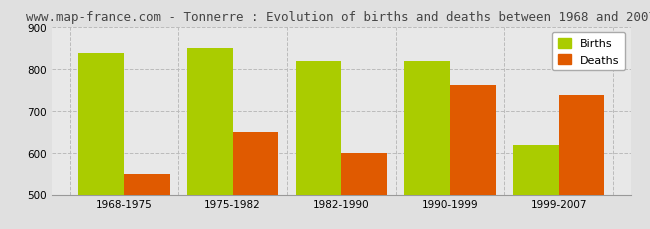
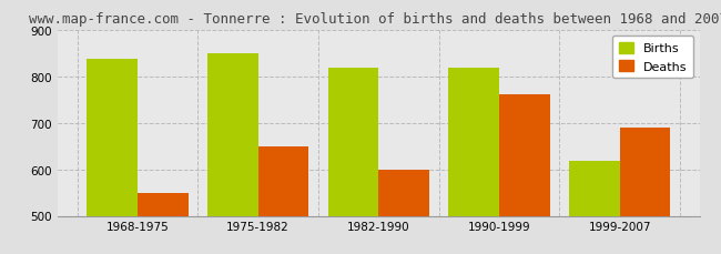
Deaths/1999-2007: 738 -> 690
